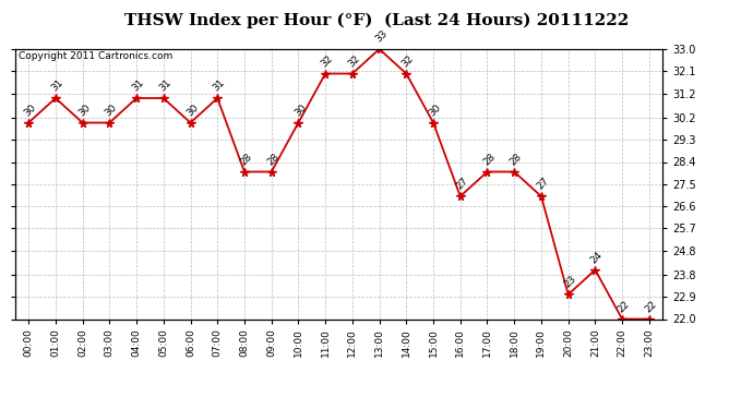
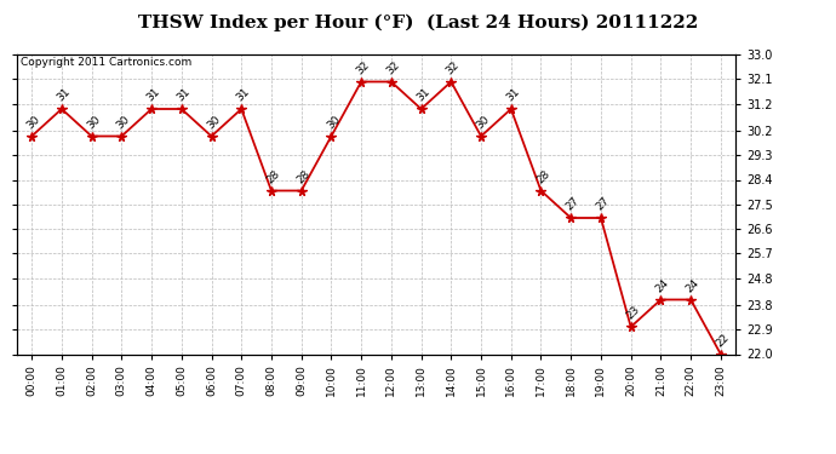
13:00: 33 -> 31
16:00: 27 -> 31
18:00: 28 -> 27
22:00: 22 -> 24
